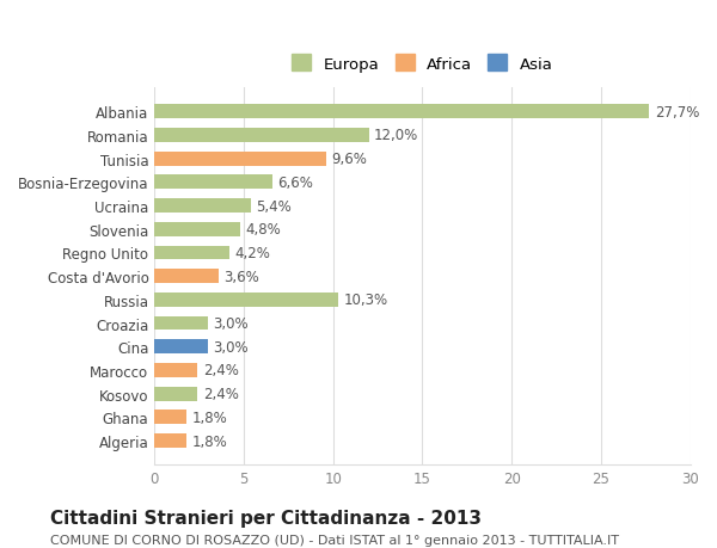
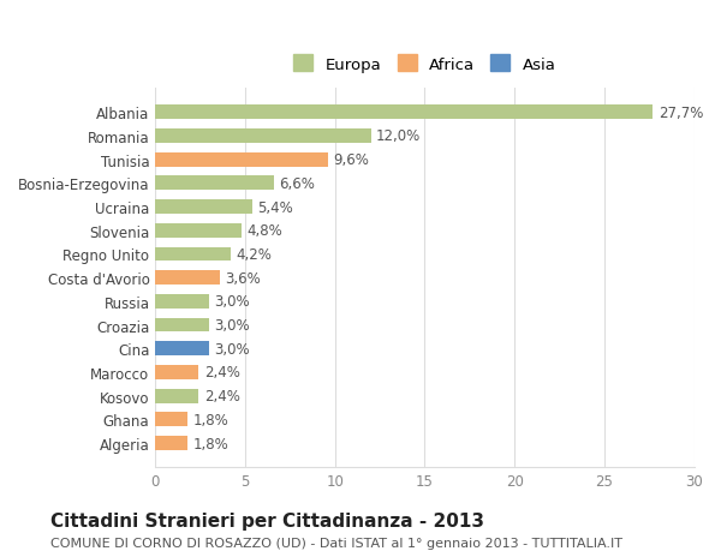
Russia: 10,3% -> 3,0%
